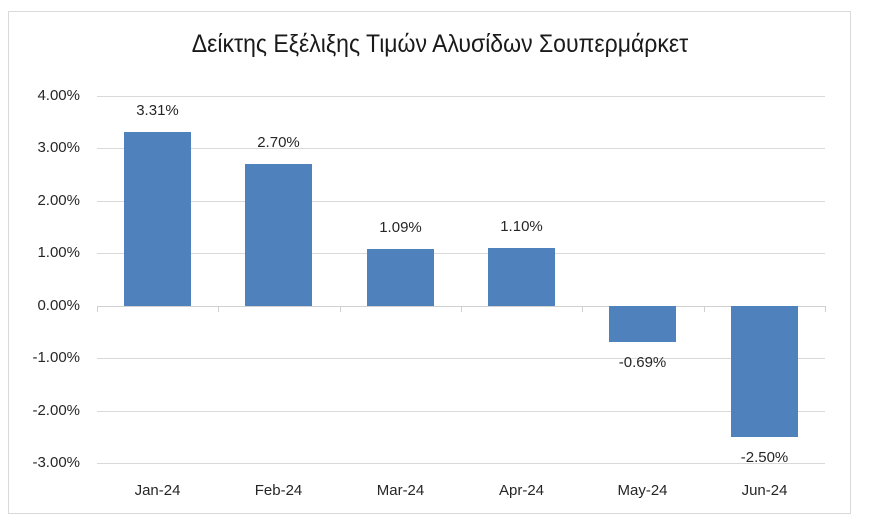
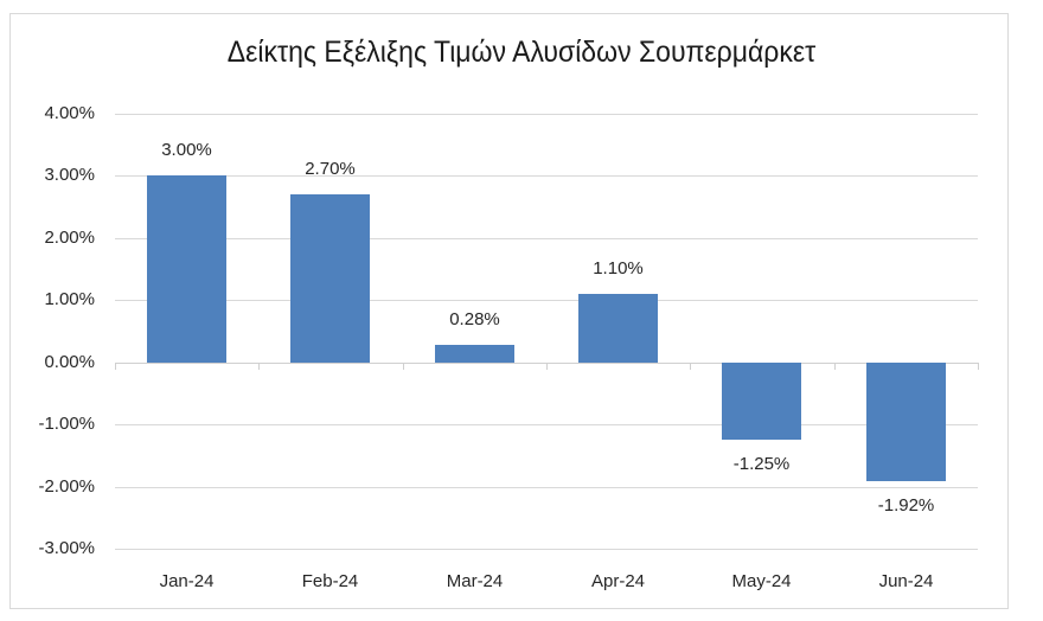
Jan-24: 3.31% -> 3.00%
Mar-24: 1.09% -> 0.28%
May-24: -0.69% -> -1.25%
Jun-24: -2.50% -> -1.92%
